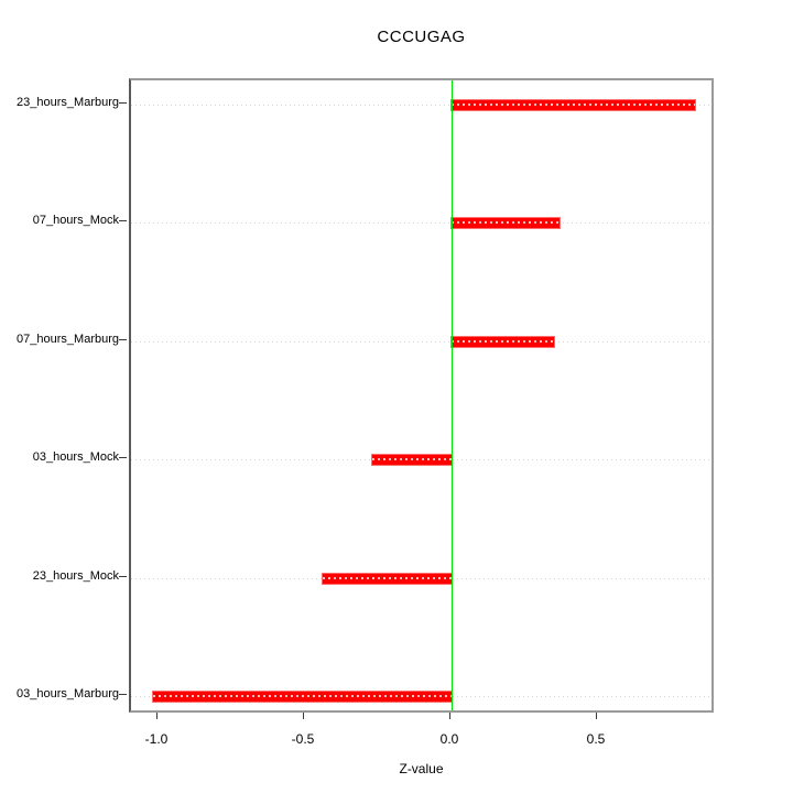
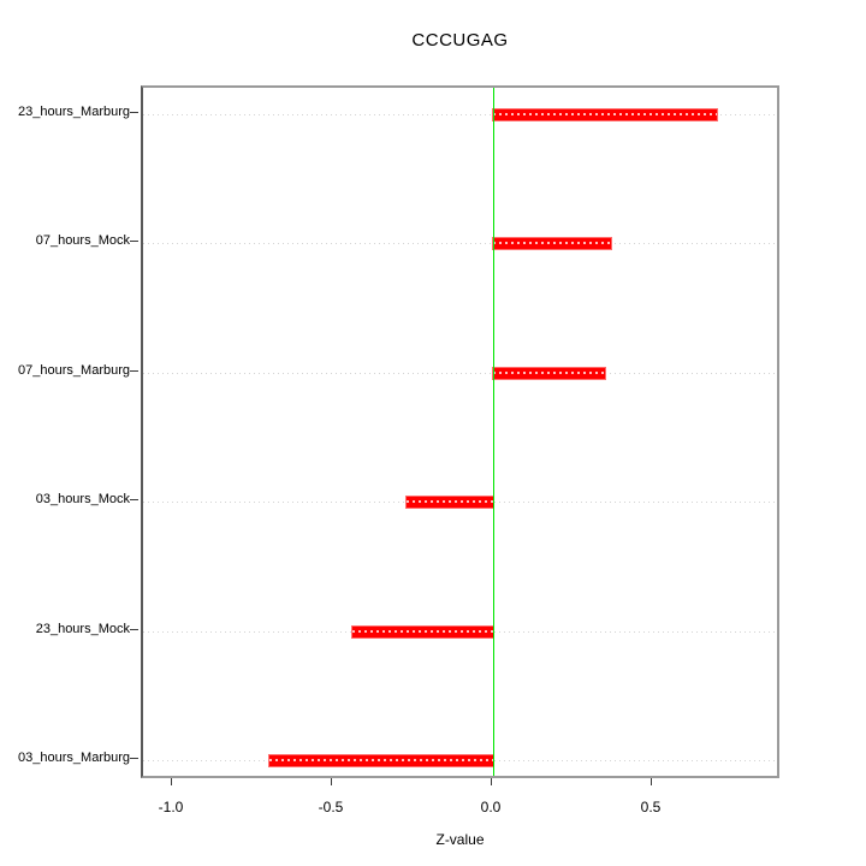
23_hours_Marburg: 0.83 -> 0.70
03_hours_Marburg: -1.02 -> -0.70
